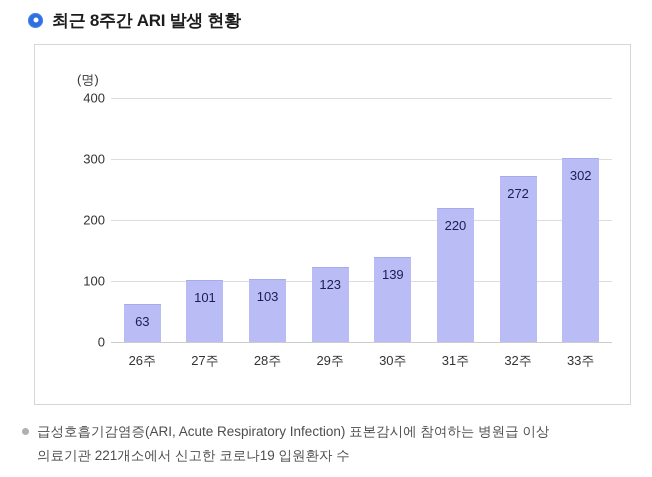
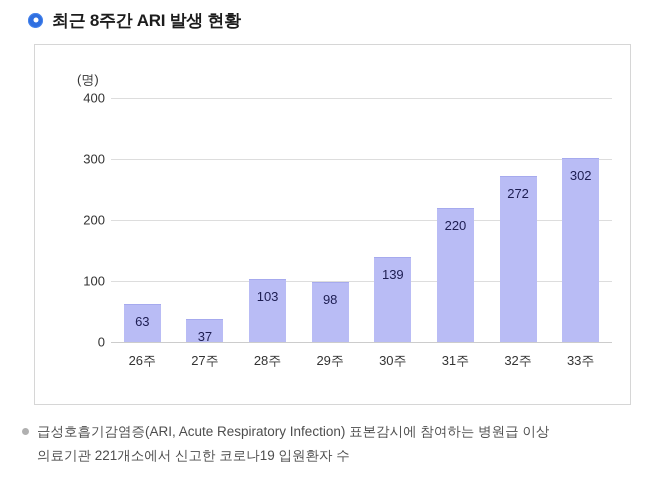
27주: 101 -> 37
29주: 123 -> 98
